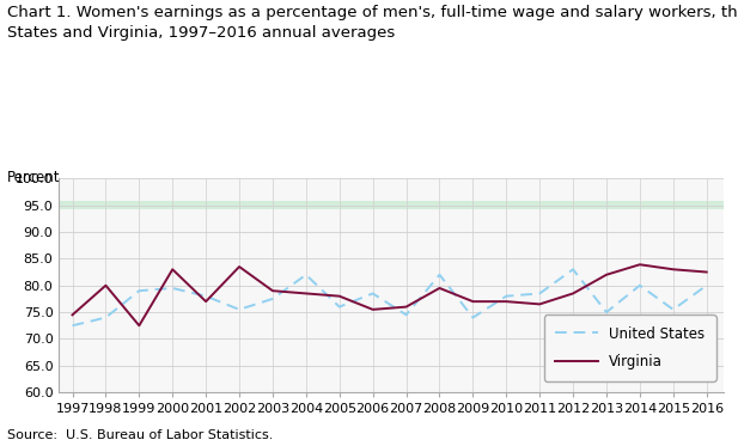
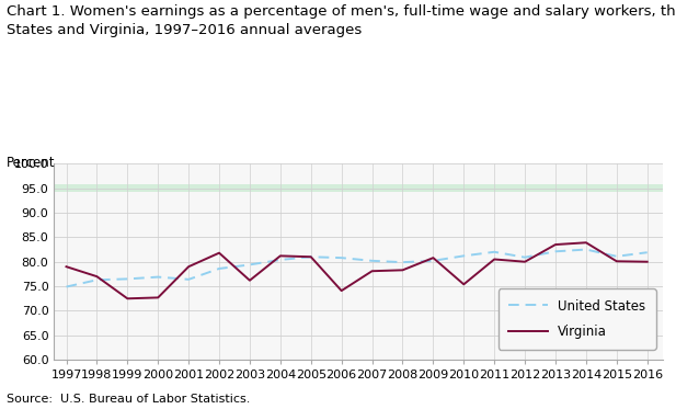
United States/1997: 72.5 -> 74.9
Virginia/1997: 74.5 -> 79.0
United States/1998: 74.0 -> 76.3
Virginia/1998: 80.0 -> 77.0
United States/1999: 79.0 -> 76.5
United States/2000: 79.5 -> 76.9
Virginia/2000: 83.0 -> 72.7
United States/2001: 78.0 -> 76.4
Virginia/2001: 77.0 -> 79.0
United States/2002: 75.5 -> 78.6
Virginia/2002: 83.5 -> 81.8
United States/2003: 77.5 -> 79.4
Virginia/2003: 79.0 -> 76.2
United States/2004: 82.0 -> 80.4
Virginia/2004: 78.5 -> 81.2
United States/2005: 76.0 -> 81.0
Virginia/2005: 78.0 -> 81.0
United States/2006: 78.5 -> 80.8
Virginia/2006: 75.5 -> 74.1
United States/2007: 74.5 -> 80.2
Virginia/2007: 76.0 -> 78.1
United States/2008: 82.0 -> 79.9
Virginia/2008: 79.5 -> 78.3
United States/2009: 74.0 -> 80.2
Virginia/2009: 77.0 -> 80.8
United States/2010: 78.0 -> 81.2
Virginia/2010: 77.0 -> 75.4
United States/2011: 78.5 -> 82.0
Virginia/2011: 76.5 -> 80.5
United States/2012: 83.0 -> 80.9
Virginia/2012: 78.5 -> 80.0
United States/2013: 75.0 -> 82.1
Virginia/2013: 82.0 -> 83.5
United States/2014: 80.0 -> 82.5
United States/2015: 75.5 -> 81.1
Virginia/2015: 83.0 -> 80.1
United States/2016: 80.0 -> 81.9
Virginia/2016: 82.5 -> 80.0
